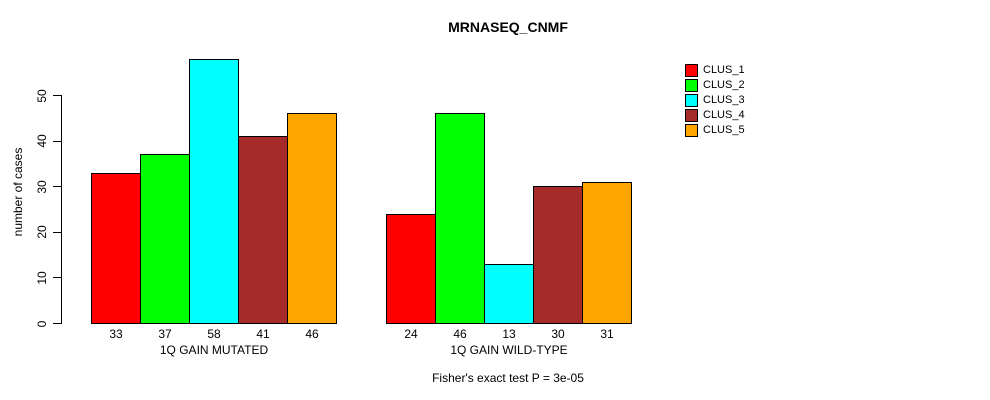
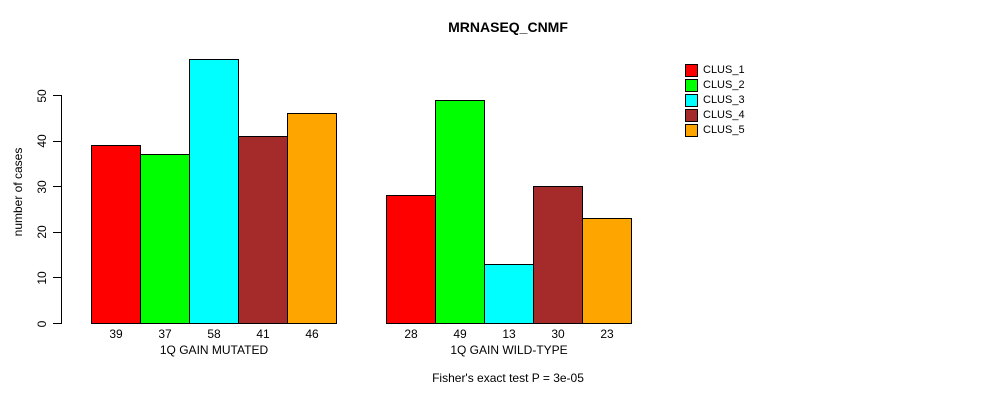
CLUS_1/1Q GAIN MUTATED: 33 -> 39
CLUS_1/1Q GAIN WILD-TYPE: 24 -> 28
CLUS_2/1Q GAIN WILD-TYPE: 46 -> 49
CLUS_5/1Q GAIN WILD-TYPE: 31 -> 23
